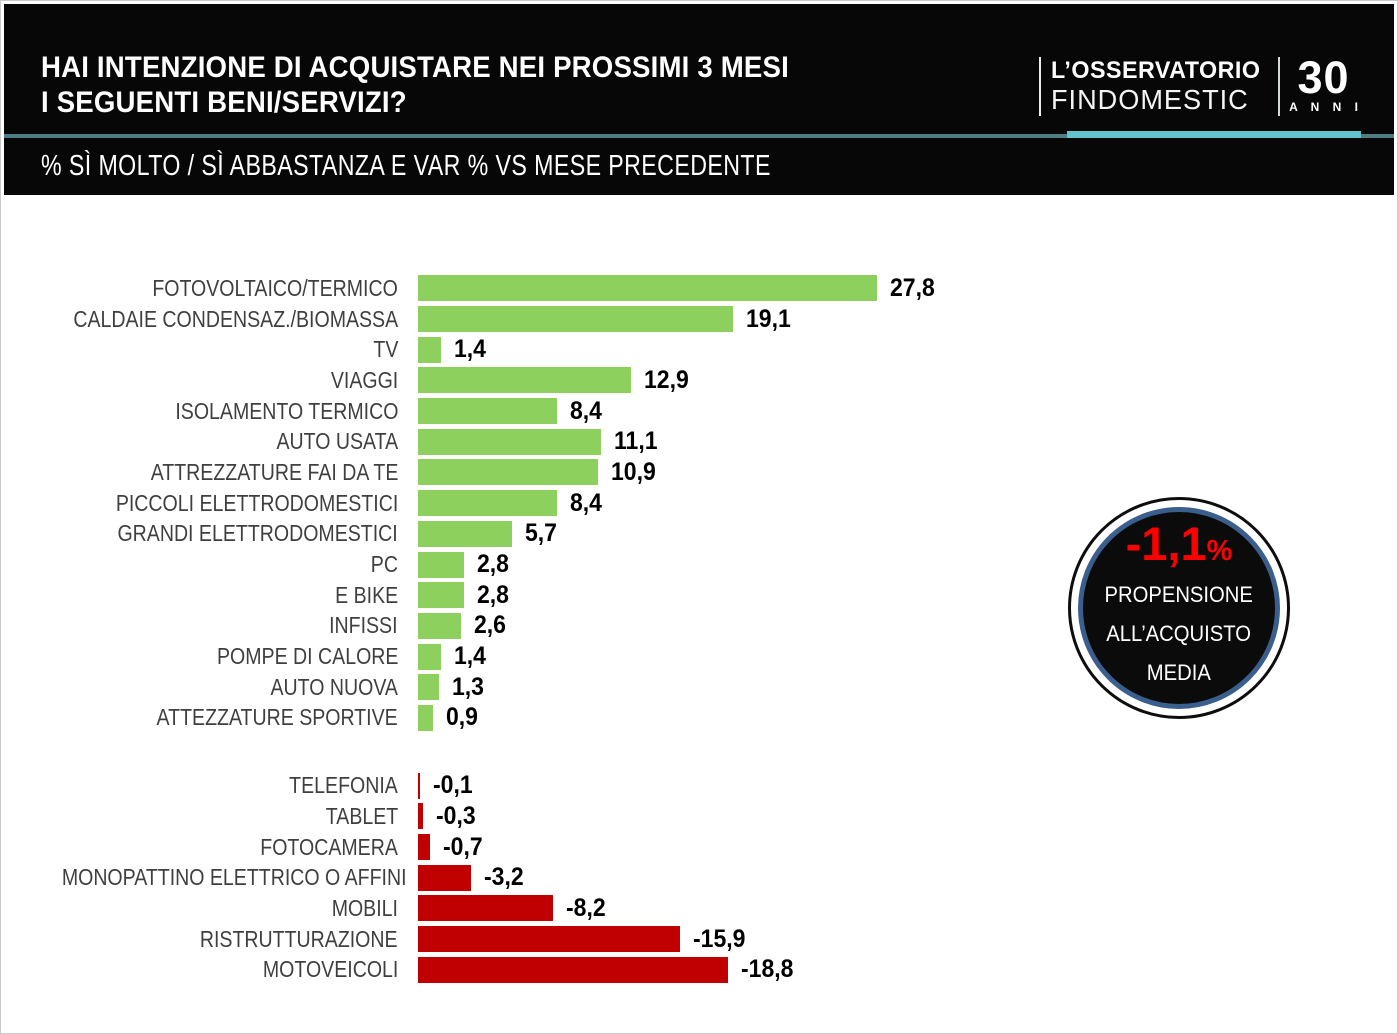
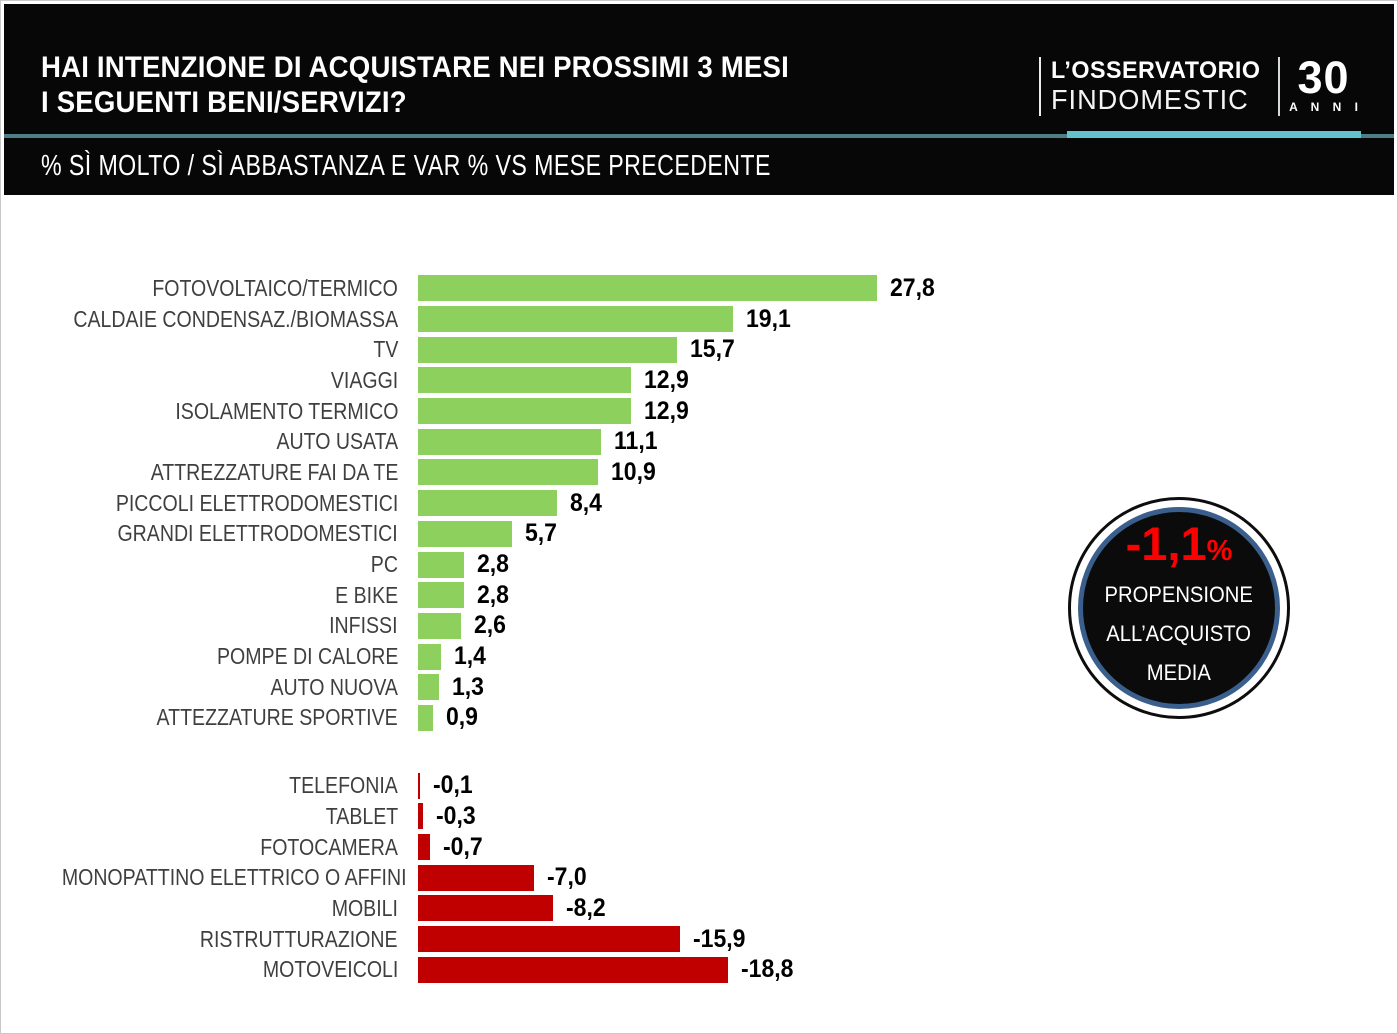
TV: 1,4 -> 15,7
ISOLAMENTO TERMICO: 8,4 -> 12,9
MONOPATTINO ELETTRICO O AFFINI: -3,2 -> -7,0
